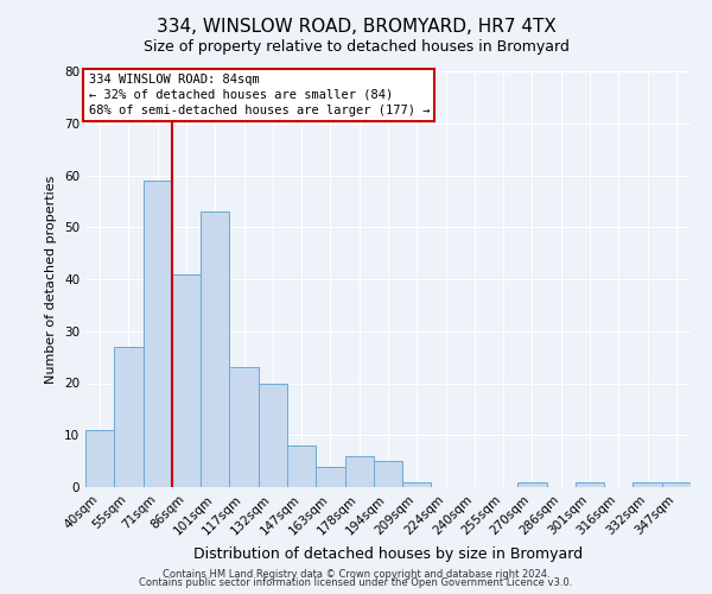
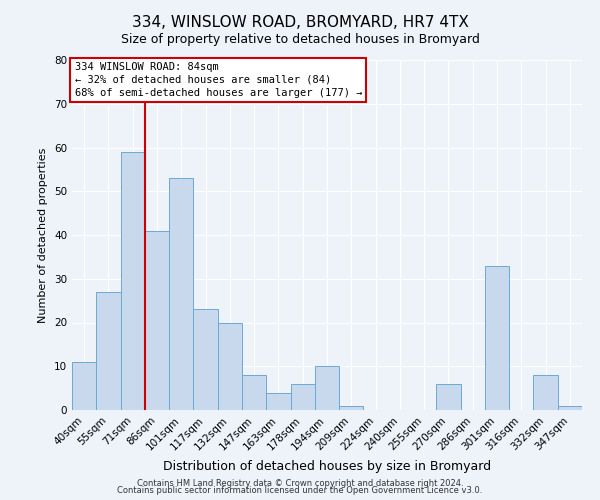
194sqm: 5 -> 10
270sqm: 1 -> 6
301sqm: 1 -> 33
332sqm: 1 -> 8
